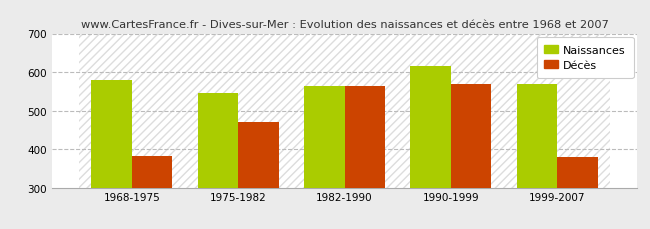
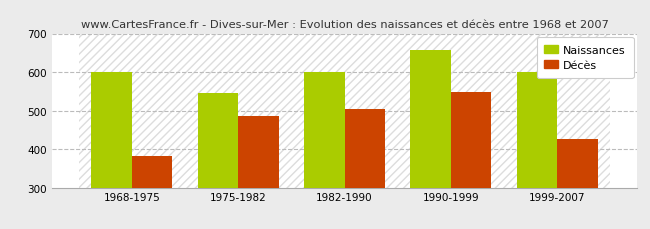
Naissances/1968-1975: 580 -> 600
Décès/1975-1982: 470 -> 487
Naissances/1982-1990: 565 -> 600
Décès/1982-1990: 565 -> 503
Naissances/1990-1999: 615 -> 657
Décès/1990-1999: 570 -> 547
Naissances/1999-2007: 570 -> 600
Décès/1999-2007: 380 -> 427
